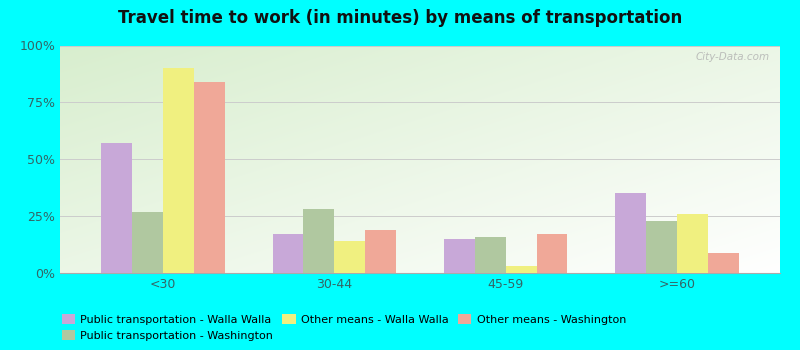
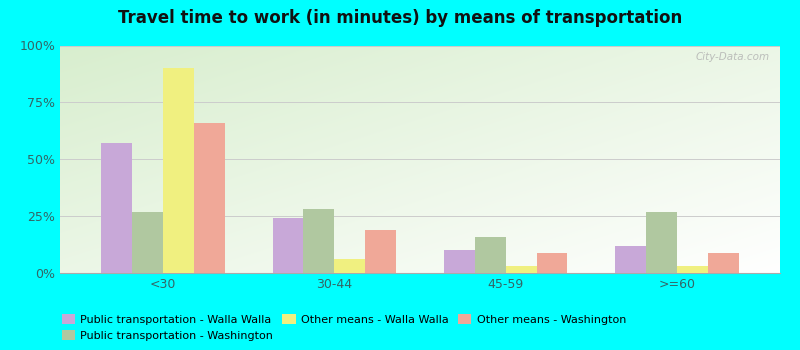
Other means - Washington/<30: 84% -> 66%
Public transportation - Walla Walla/30-44: 17% -> 24%
Other means - Walla Walla/30-44: 14% -> 6%
Public transportation - Walla Walla/45-59: 15% -> 10%
Other means - Washington/45-59: 17% -> 9%
Public transportation - Walla Walla/>=60: 35% -> 12%
Public transportation - Washington/>=60: 23% -> 27%
Other means - Walla Walla/>=60: 26% -> 3%
